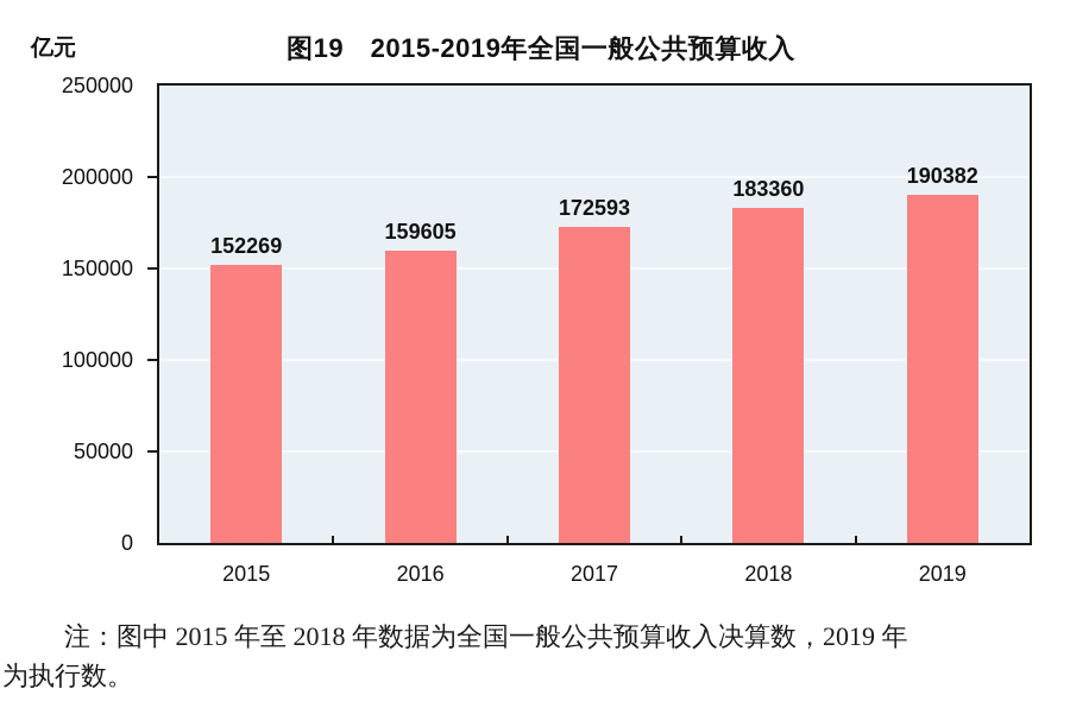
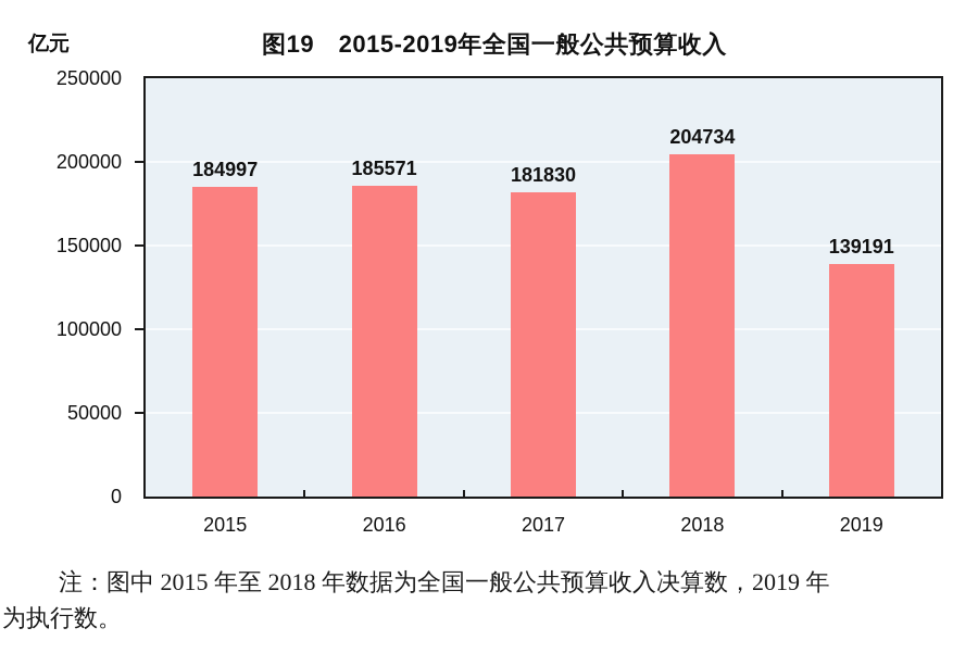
2015: 152269 -> 184997
2016: 159605 -> 185571
2017: 172593 -> 181830
2018: 183360 -> 204734
2019: 190382 -> 139191
